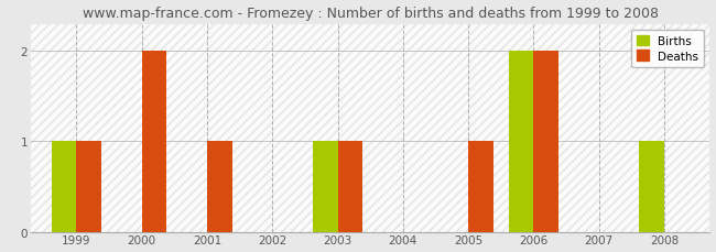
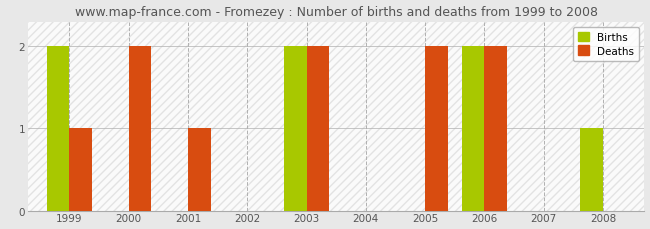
Births/1999: 1 -> 2
Births/2003: 1 -> 2
Deaths/2003: 1 -> 2
Deaths/2005: 1 -> 2
